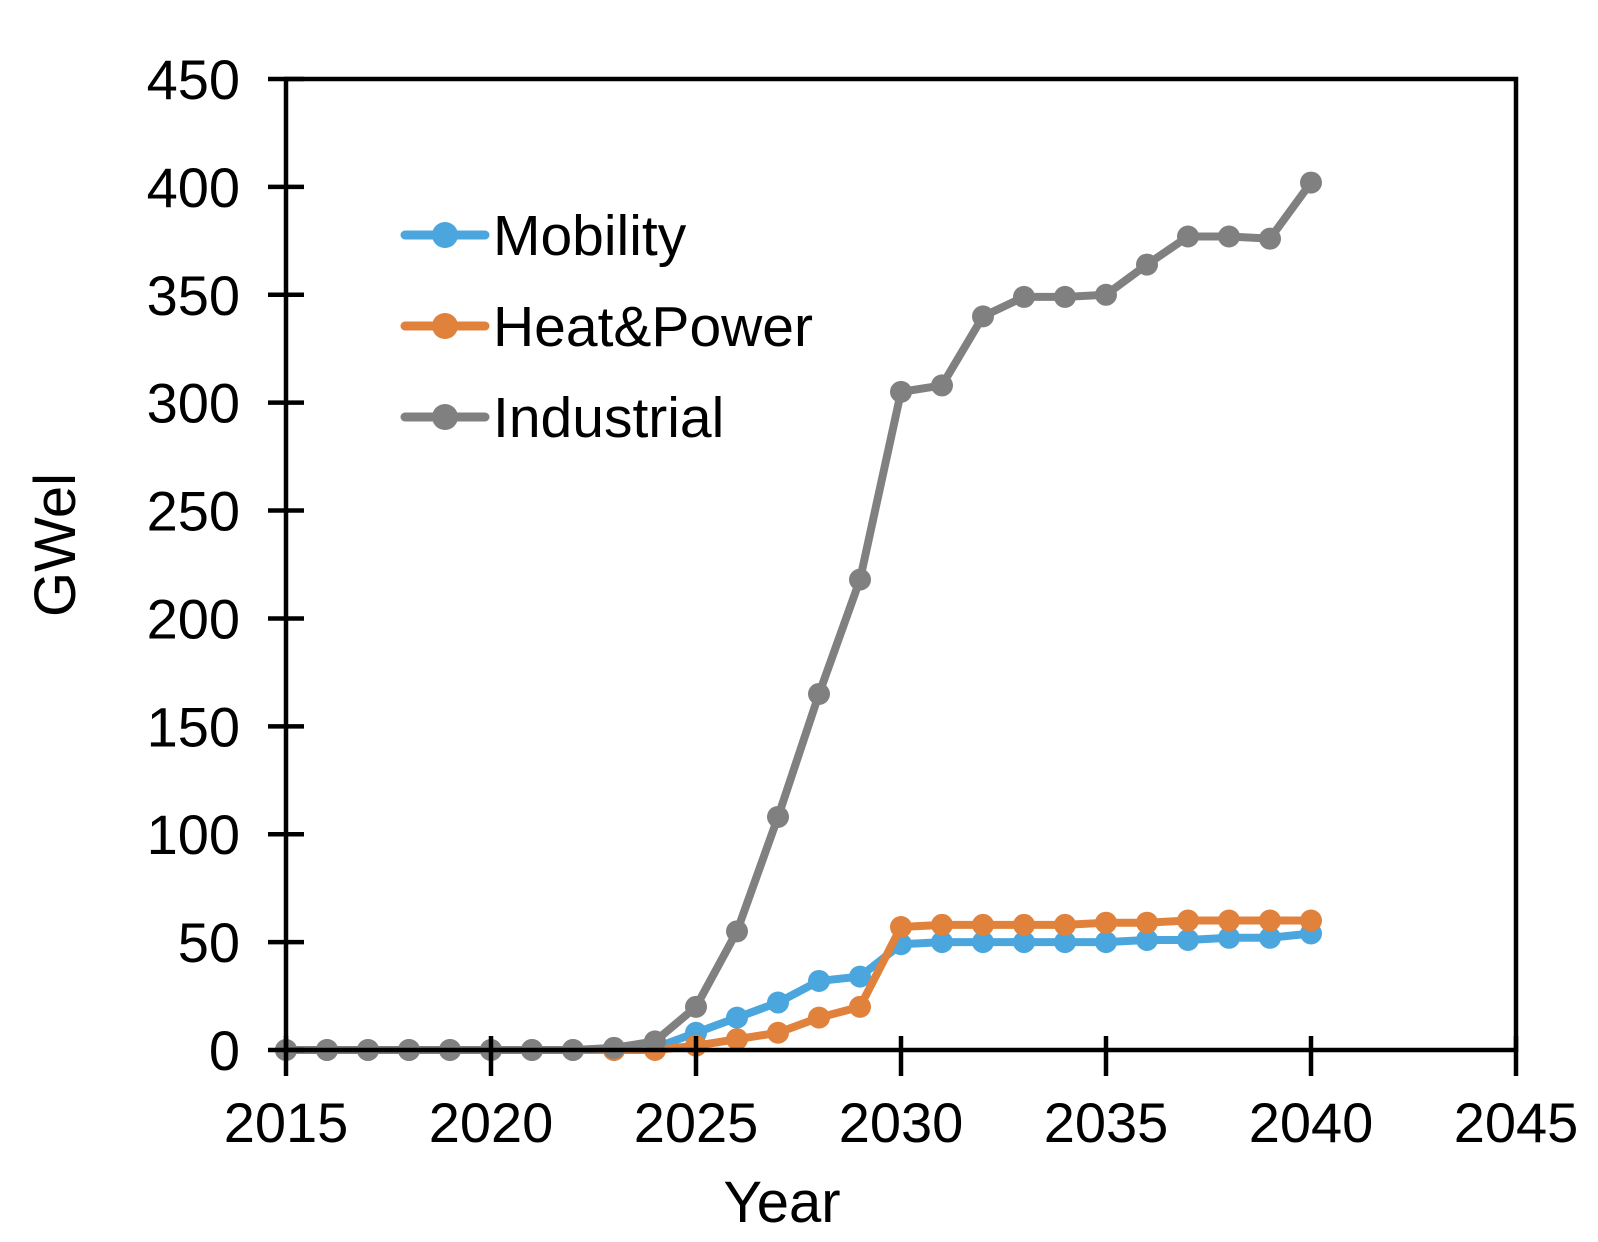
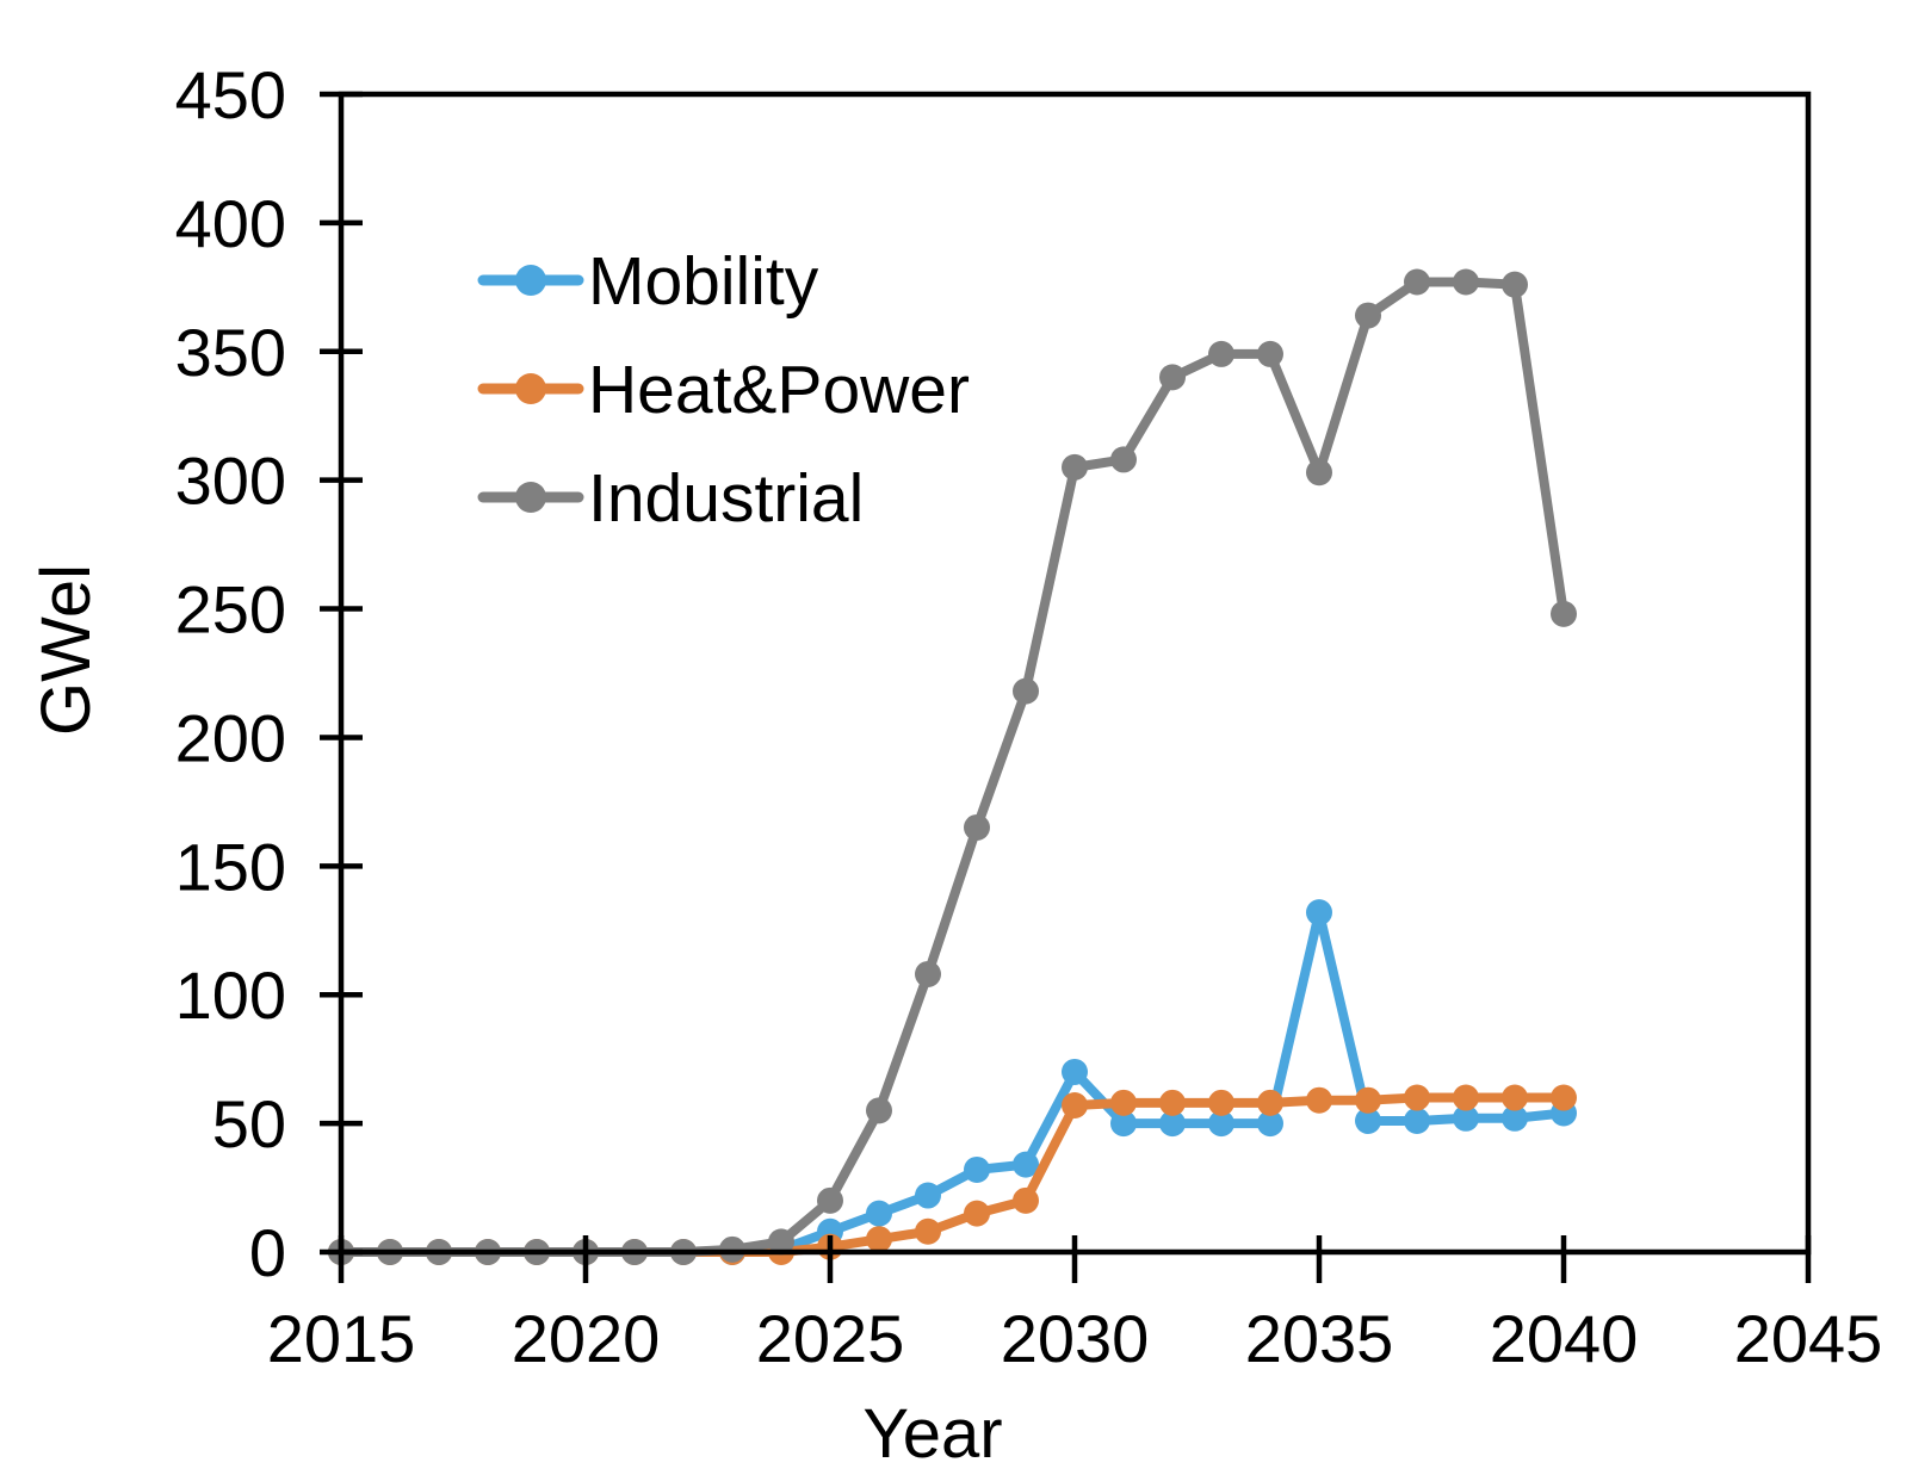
Mobility/2030: 49 -> 70
Mobility/2035: 50 -> 132
Industrial/2035: 350 -> 303
Industrial/2040: 402 -> 248
